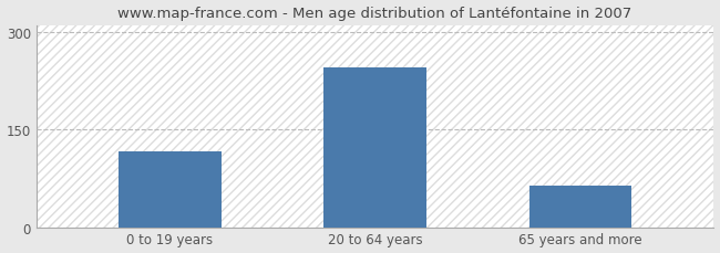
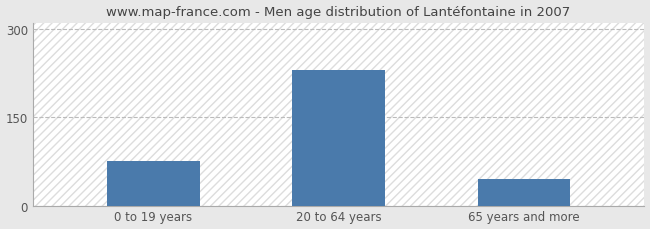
0 to 19 years: 116 -> 75
20 to 64 years: 246 -> 230
65 years and more: 64 -> 45
